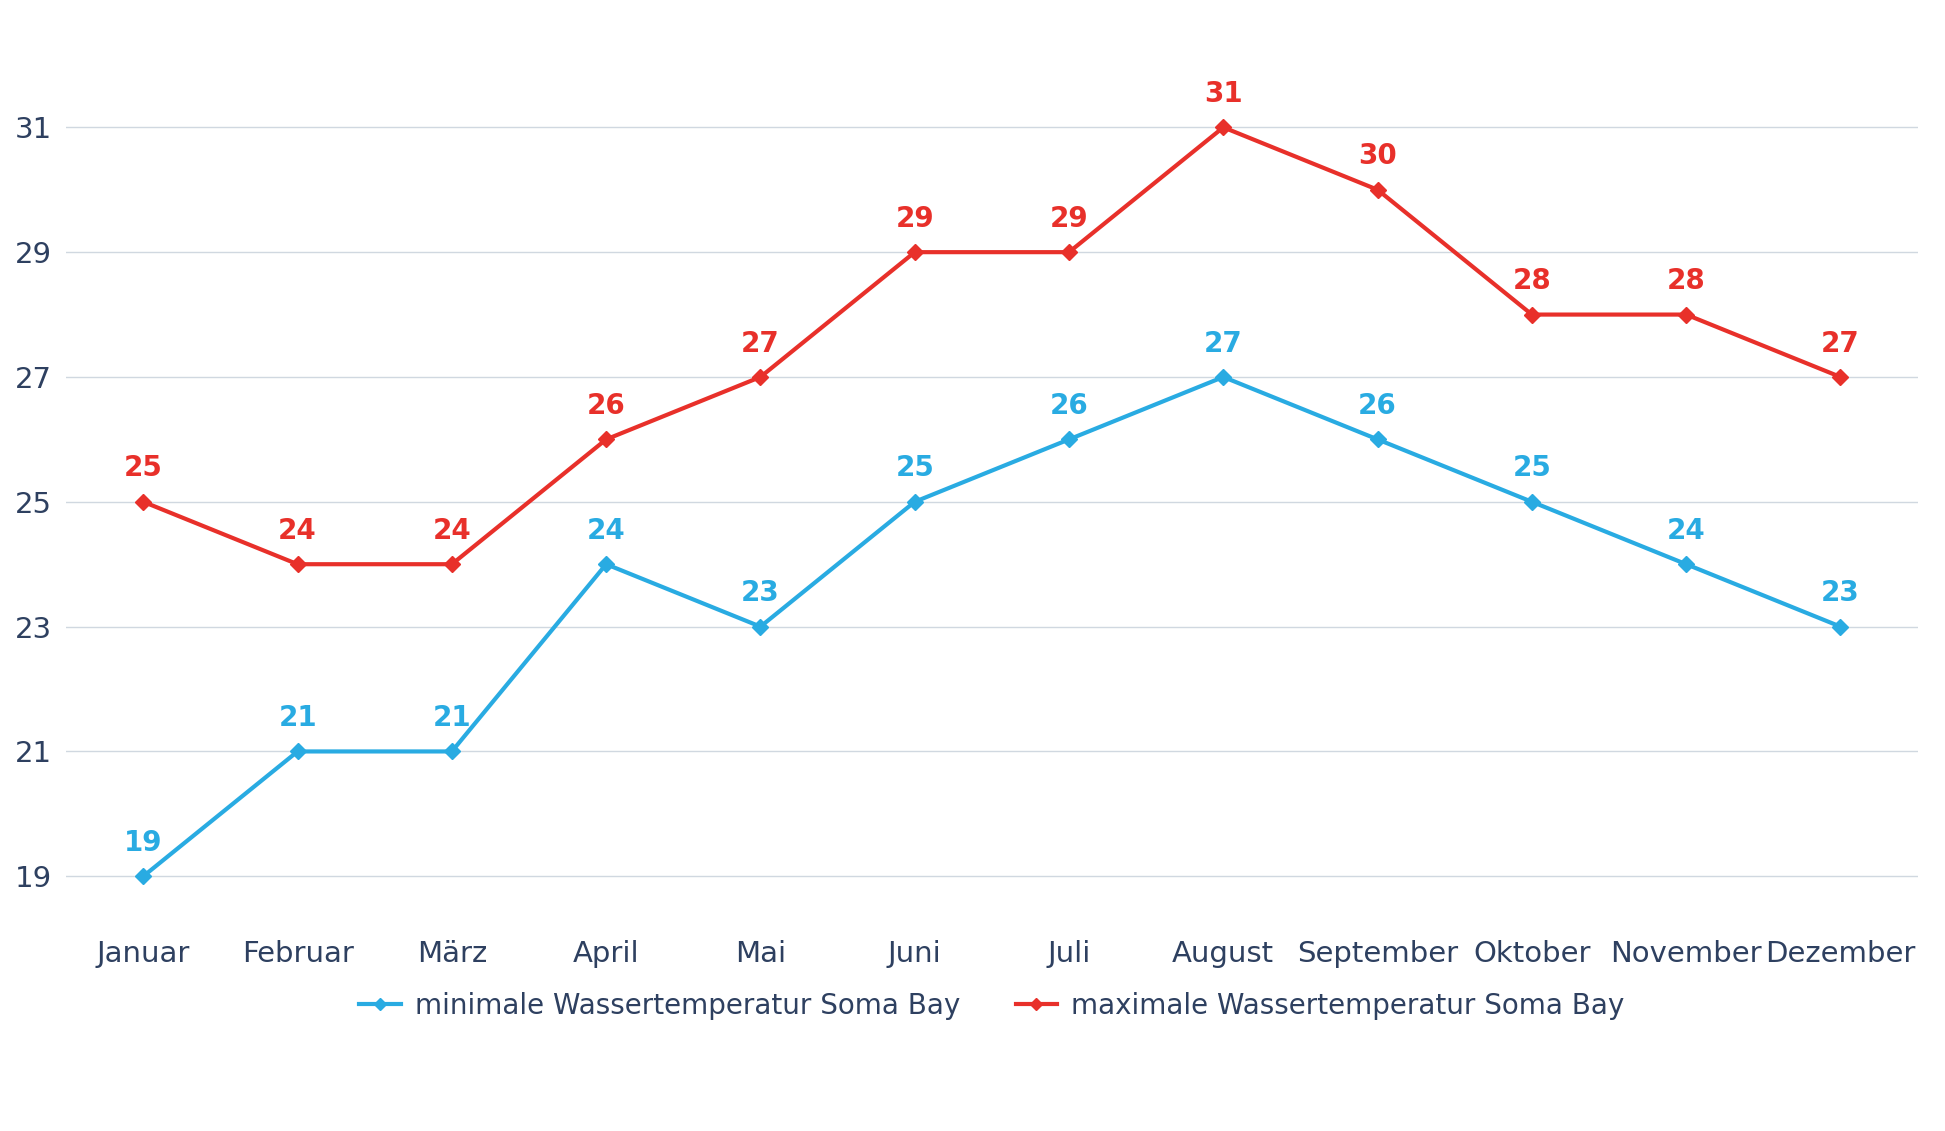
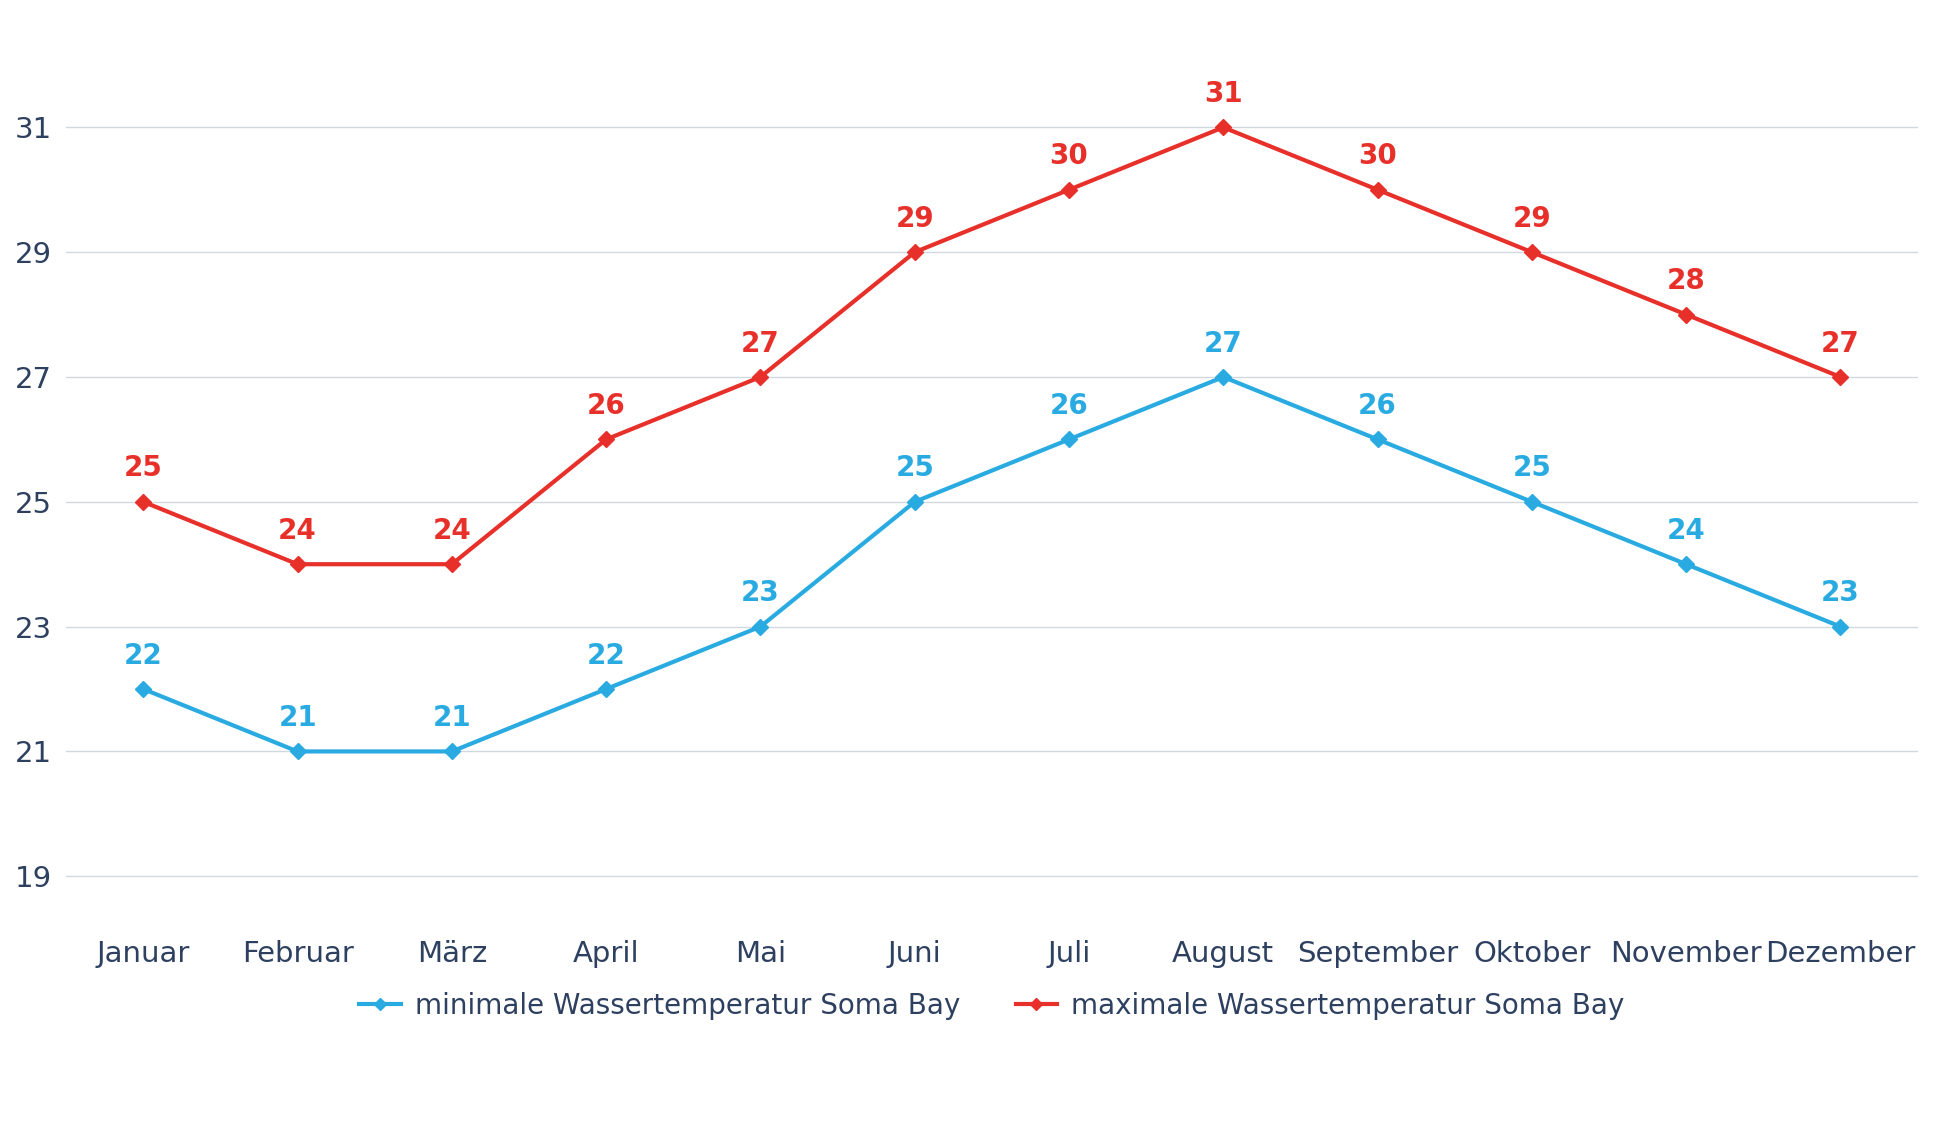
minimale Wassertemperatur Soma Bay/Januar: 19 -> 22
minimale Wassertemperatur Soma Bay/April: 24 -> 22
maximale Wassertemperatur Soma Bay/Juli: 29 -> 30
maximale Wassertemperatur Soma Bay/Oktober: 28 -> 29
